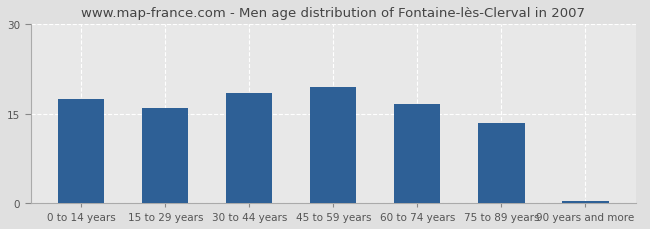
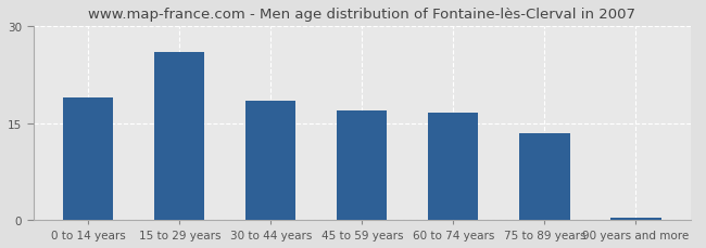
0 to 14 years: 17.5 -> 19.0
15 to 29 years: 16.0 -> 26.0
45 to 59 years: 19.5 -> 17.0
